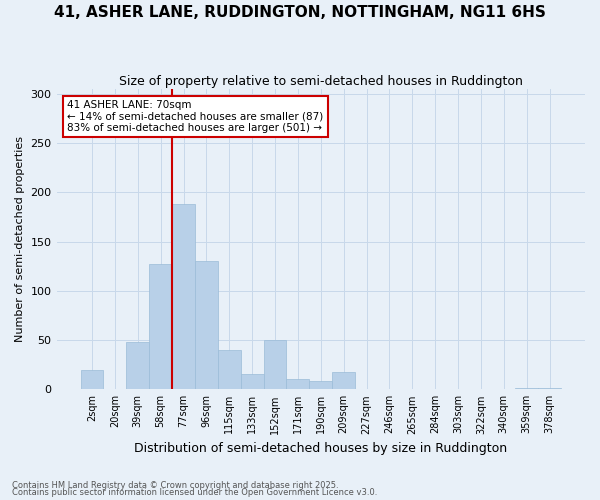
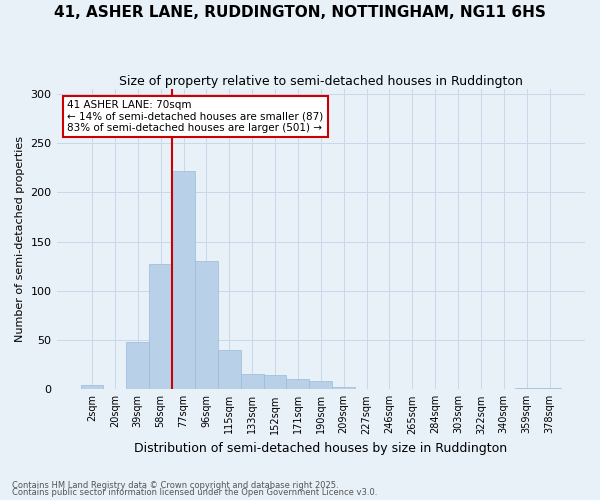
2sqm: 20 -> 4
77sqm: 188 -> 222
152sqm: 50 -> 15
209sqm: 18 -> 2
